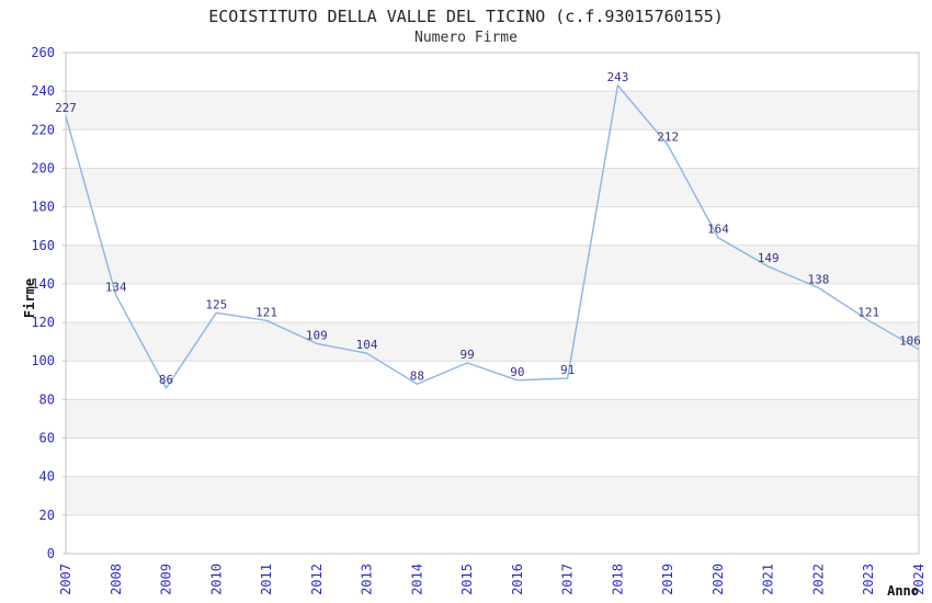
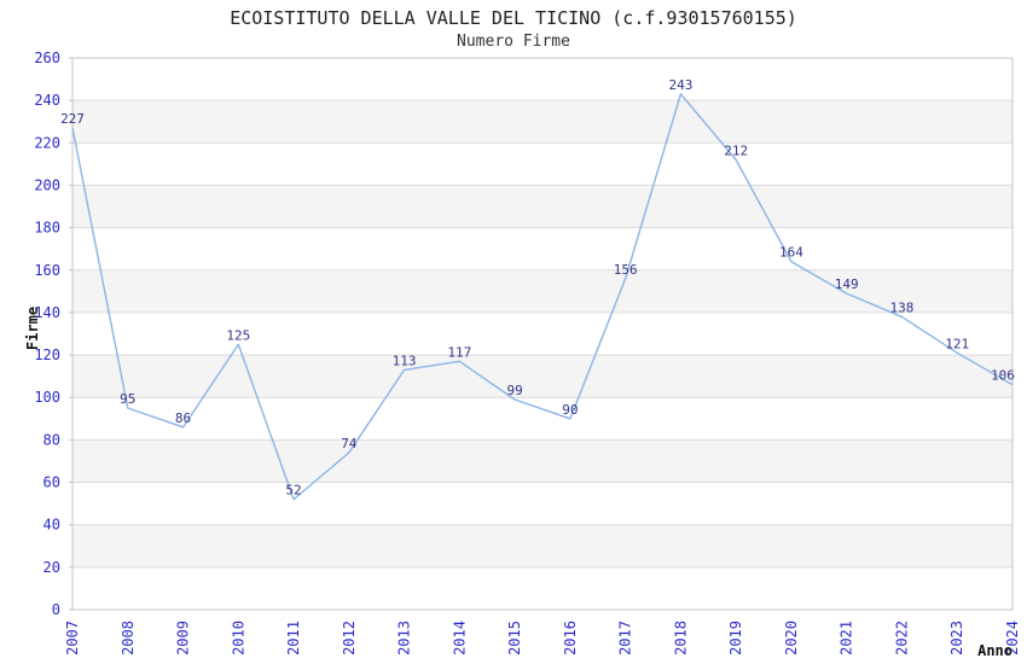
2008: 134 -> 95
2011: 121 -> 52
2012: 109 -> 74
2013: 104 -> 113
2014: 88 -> 117
2017: 91 -> 156
